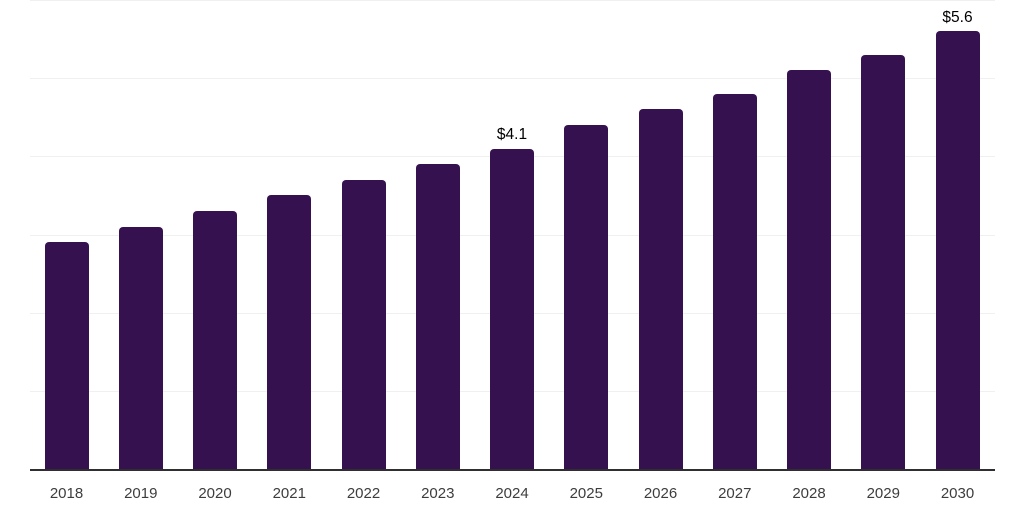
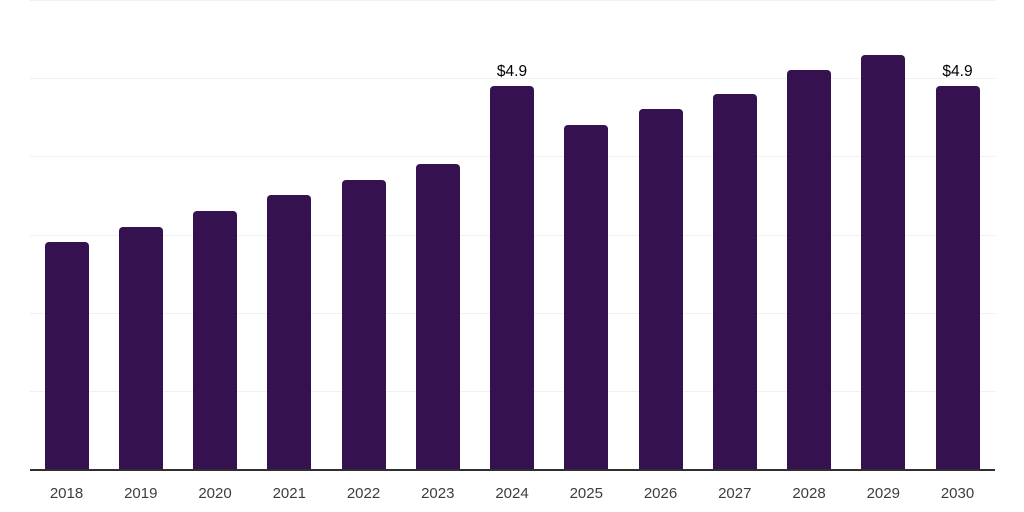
2024: $4.1 -> $4.9
2030: $5.6 -> $4.9
